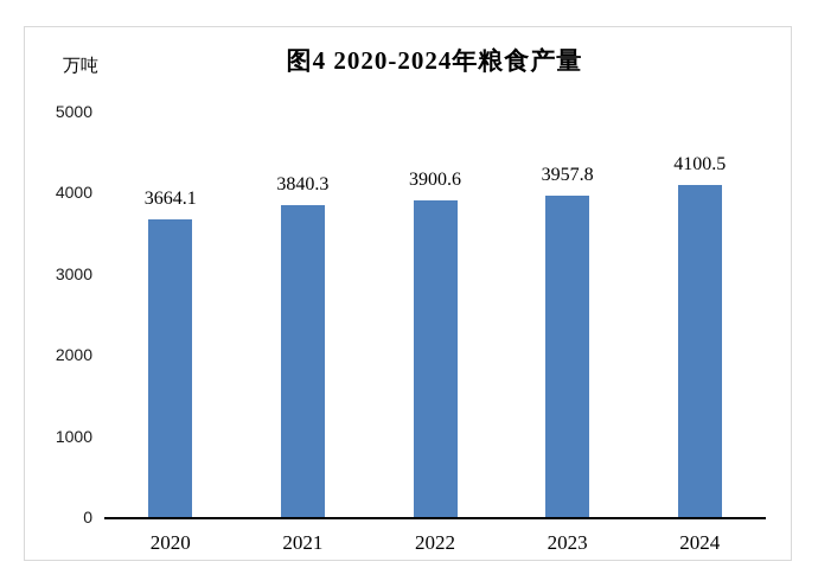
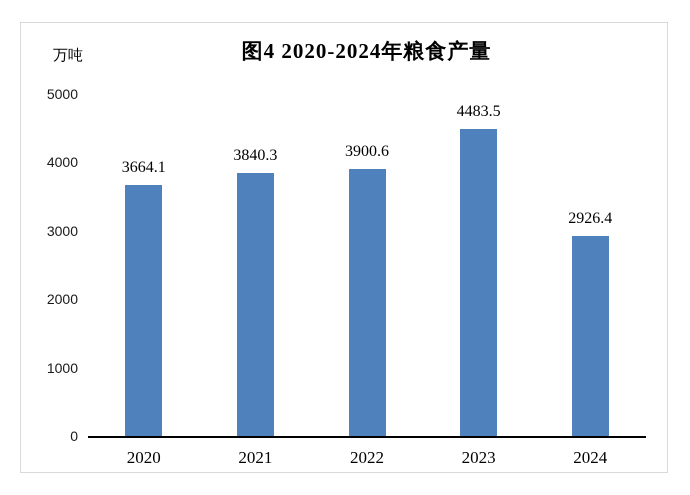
2023: 3957.8 -> 4483.5
2024: 4100.5 -> 2926.4
